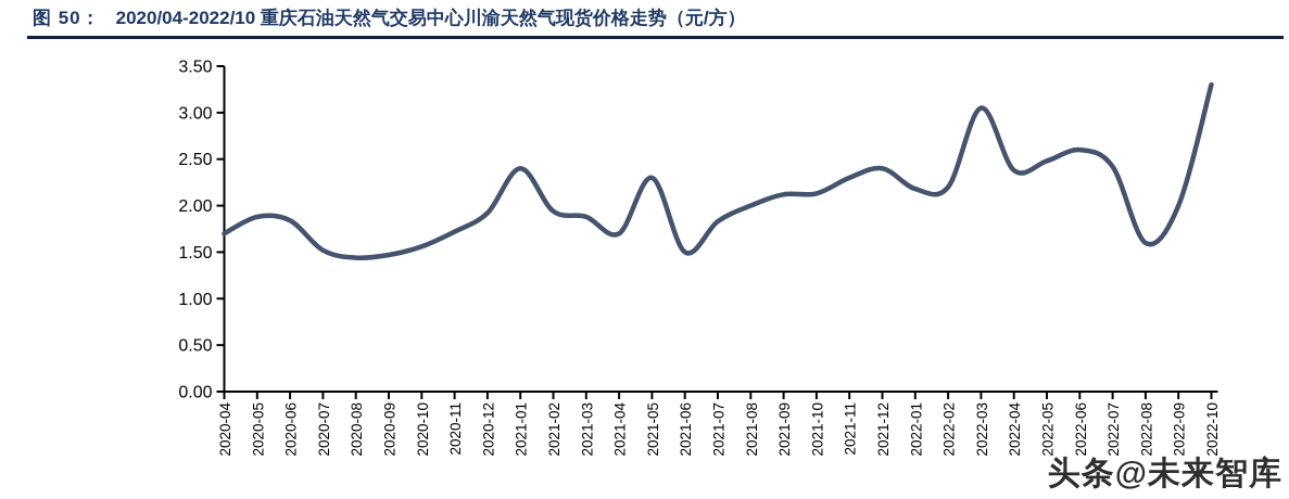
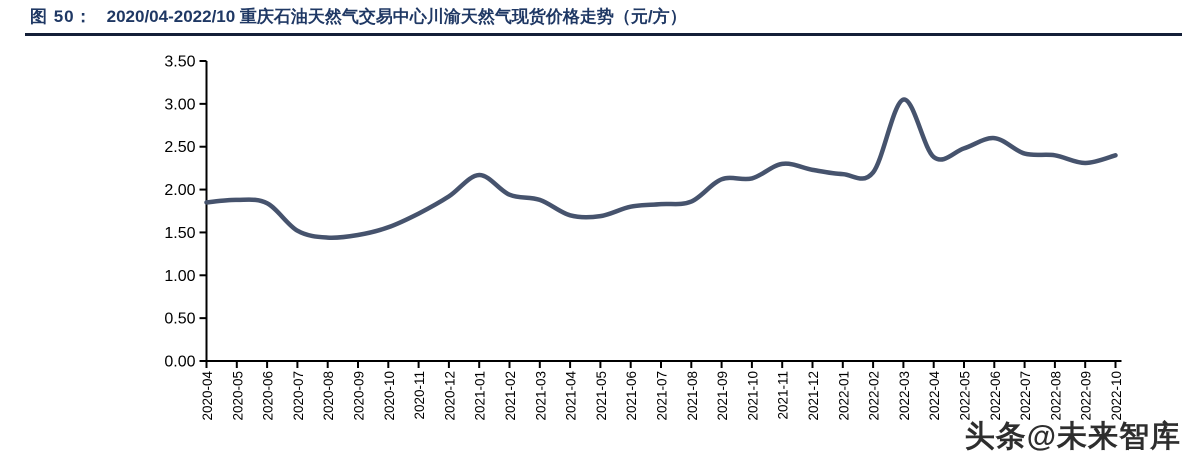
2020-04: 1.7 -> 1.9
2021-01: 2.4 -> 2.2
2021-05: 2.3 -> 1.7
2021-06: 1.5 -> 1.8
2021-08: 2.0 -> 1.9
2021-12: 2.4 -> 2.2
2022-08: 1.6 -> 2.4
2022-09: 2.0 -> 2.3
2022-10: 3.3 -> 2.4
